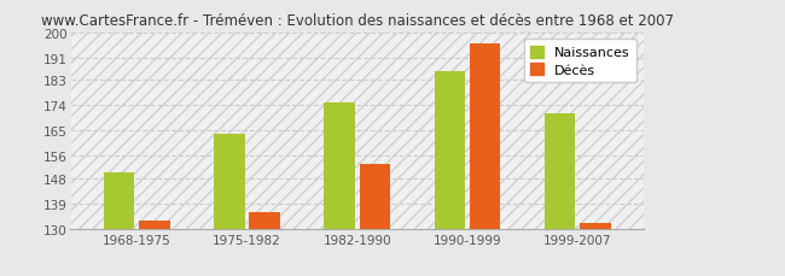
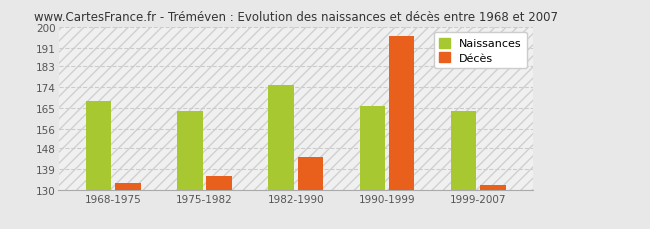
Naissances/1968-1975: 150 -> 168
Décès/1982-1990: 153 -> 144
Naissances/1990-1999: 186 -> 166
Naissances/1999-2007: 171 -> 164
